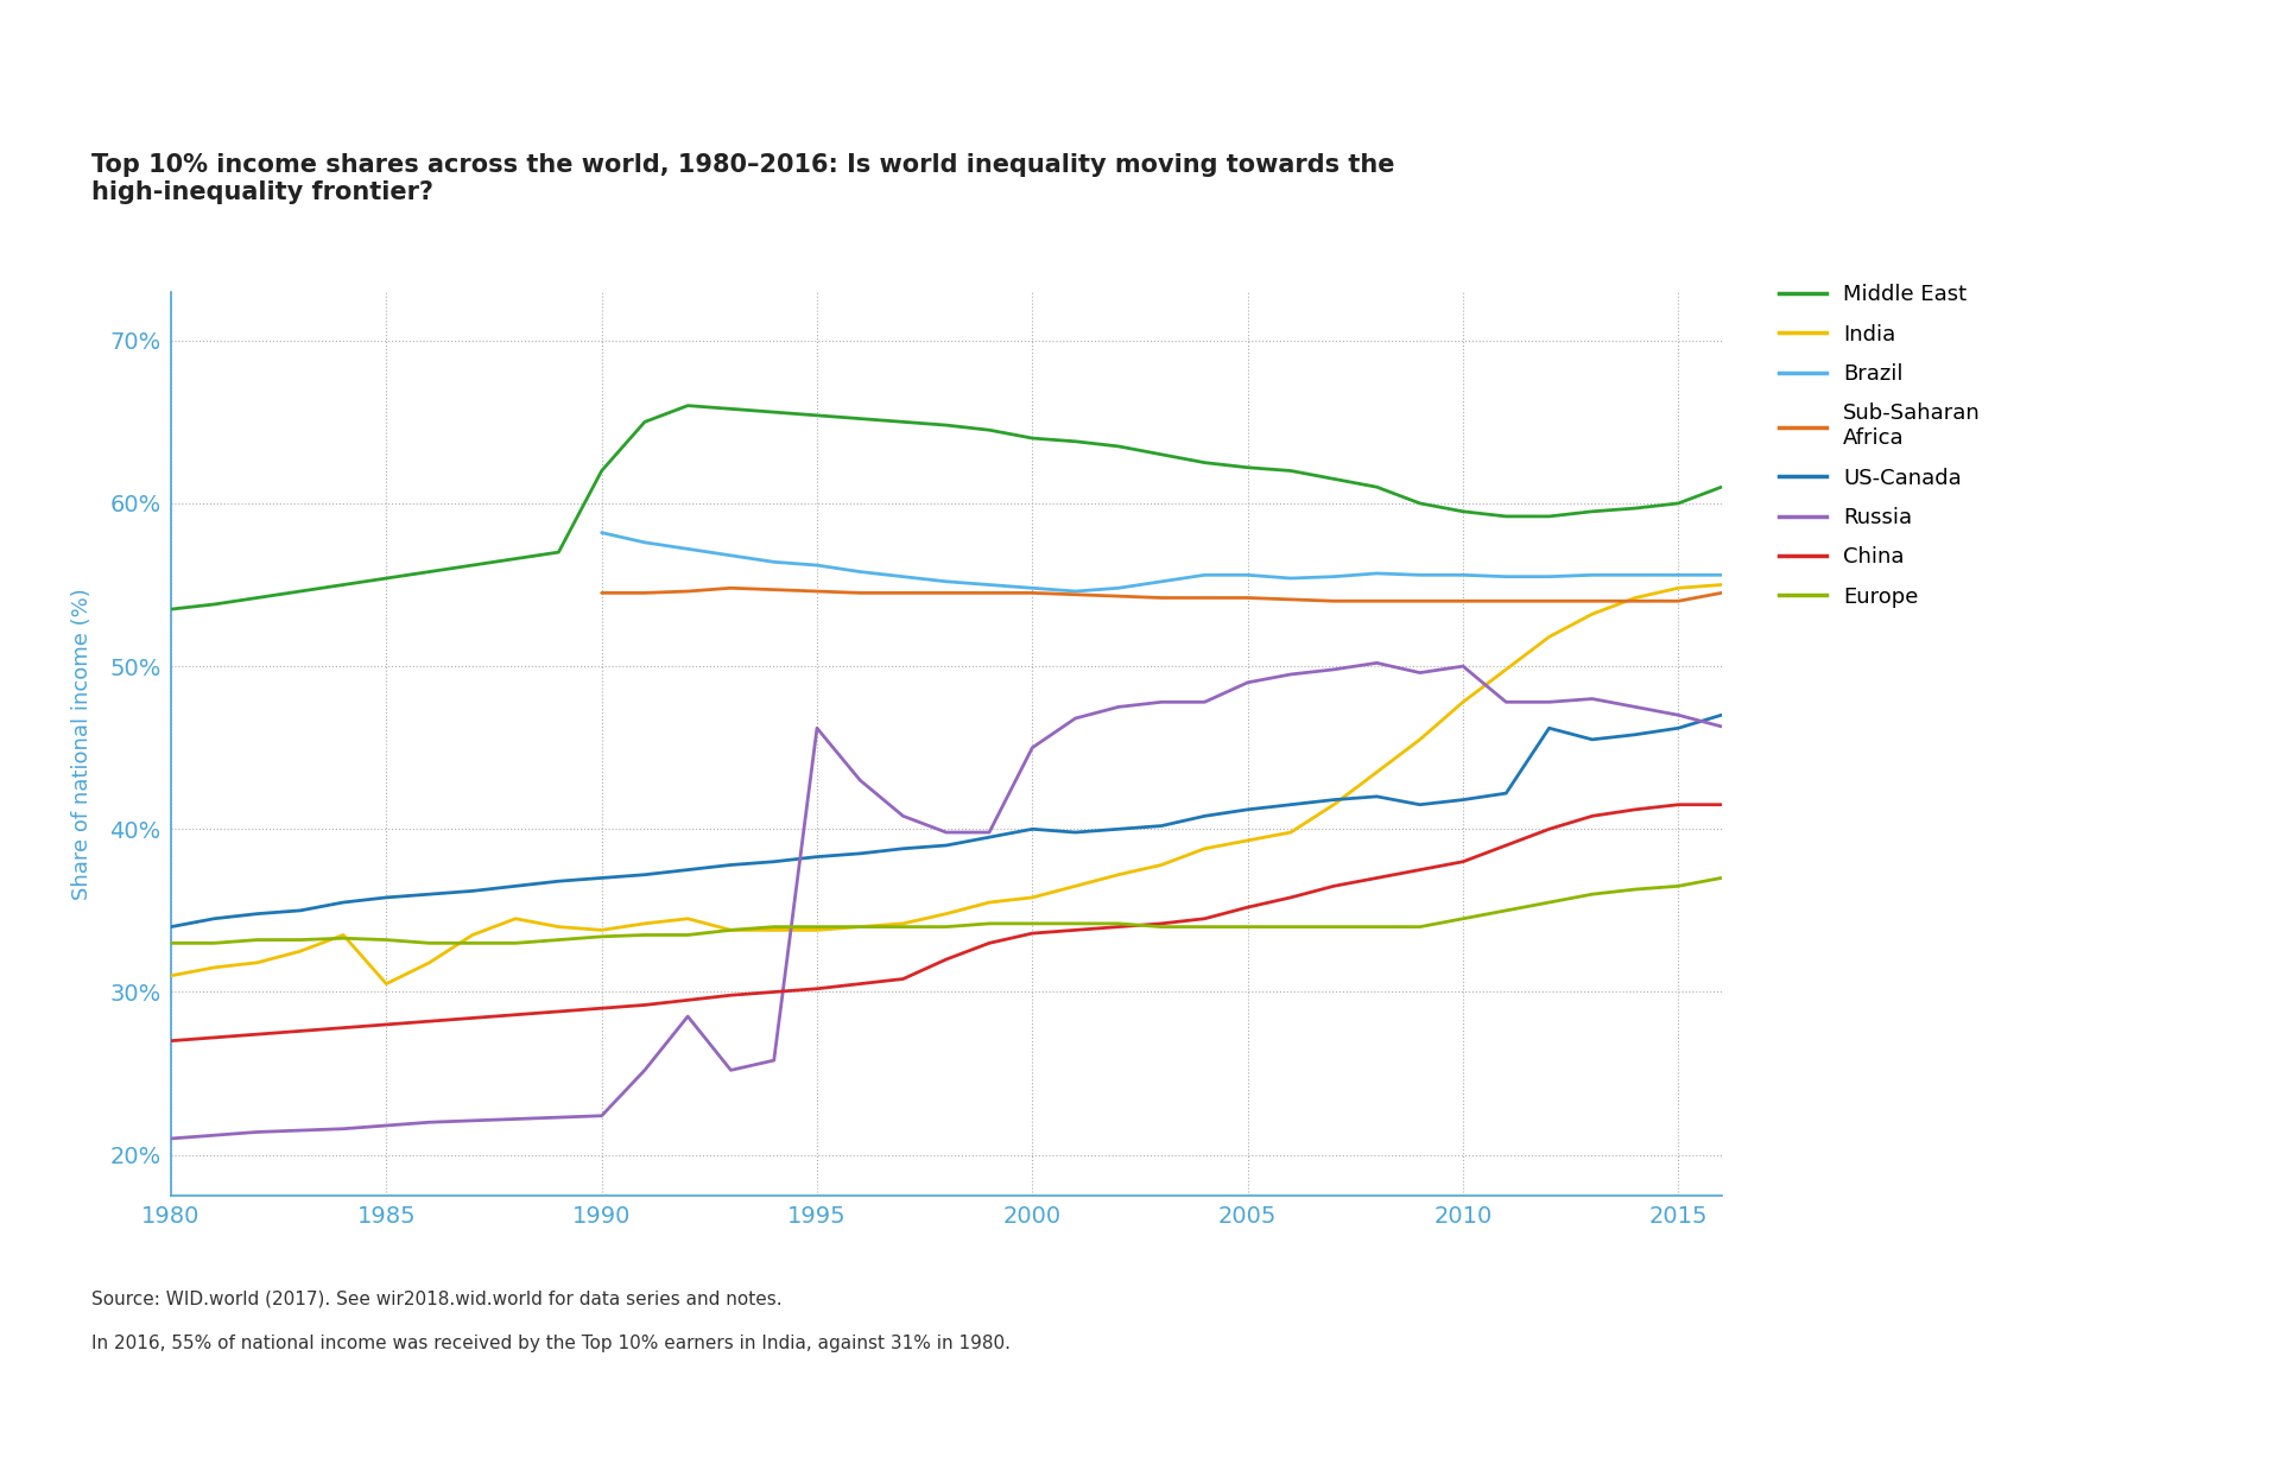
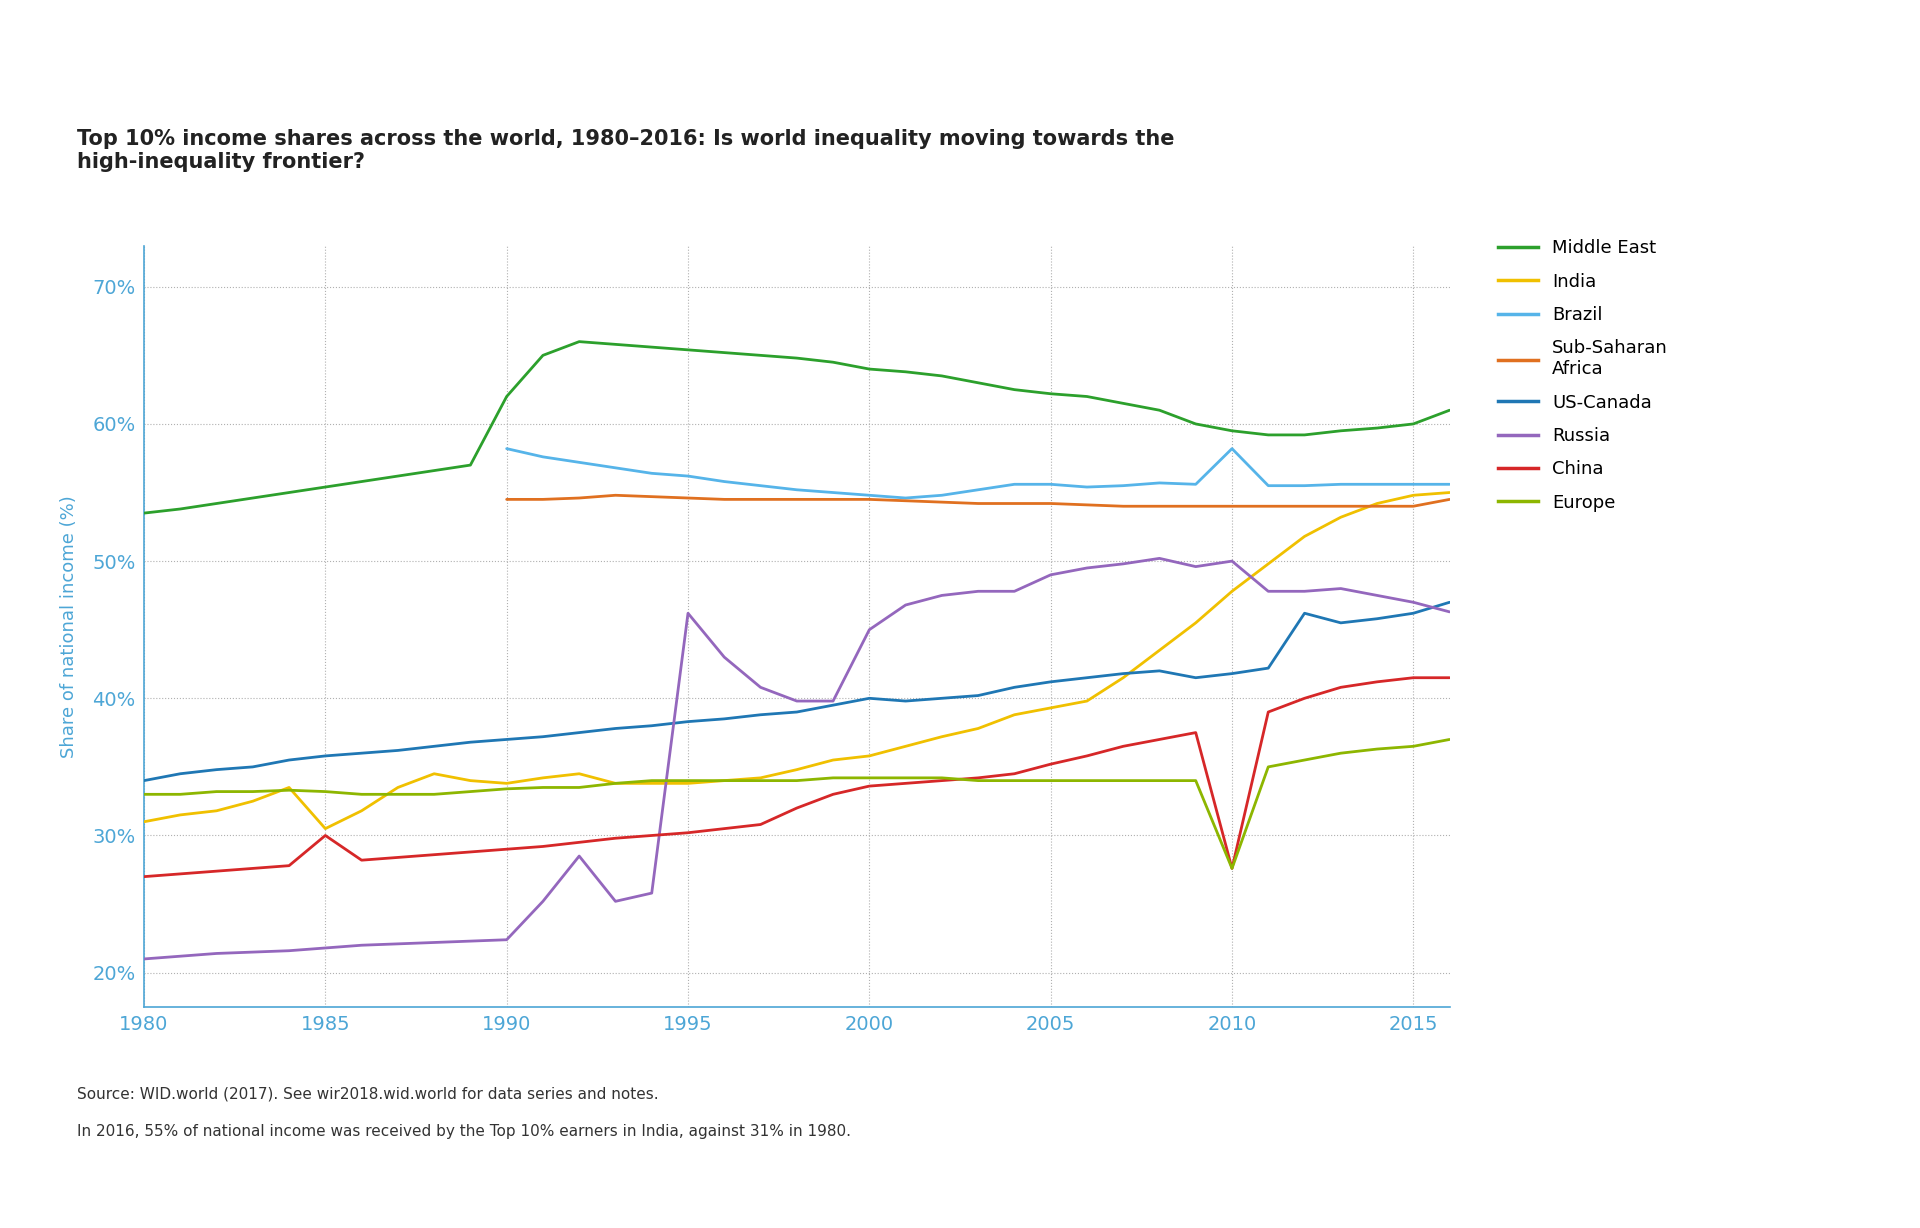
China/1985: 28.0% -> 30.0%
Brazil/2010: 55.6% -> 58.2%
China/2010: 38.0% -> 27.6%
Europe/2010: 34.5% -> 27.6%
